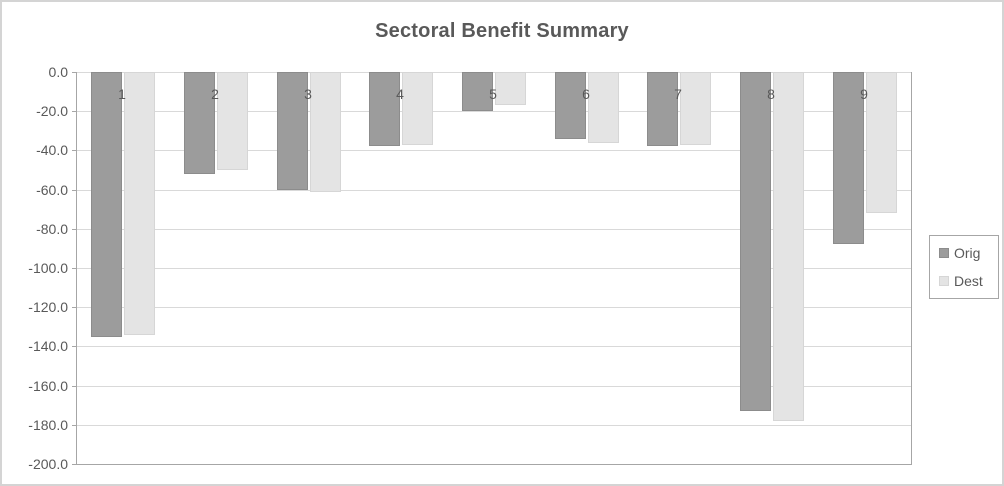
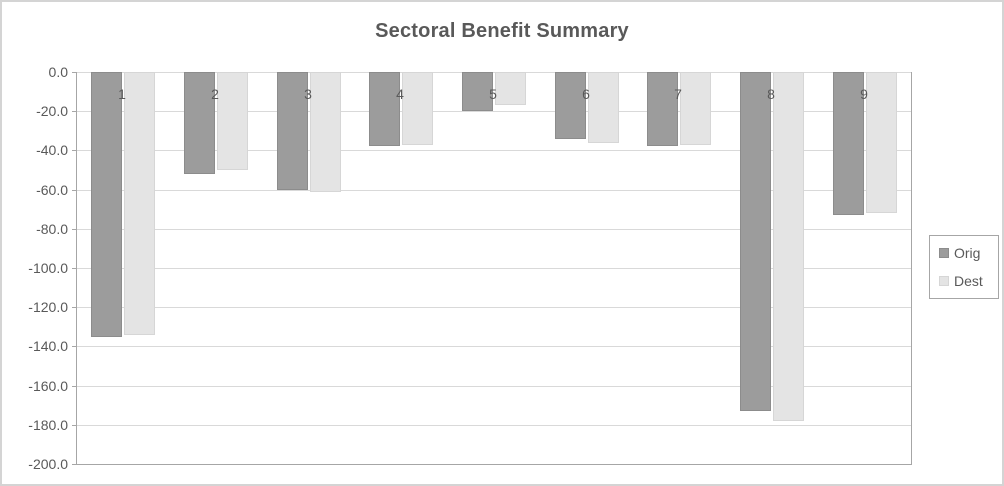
Orig/9: -88 -> -73
